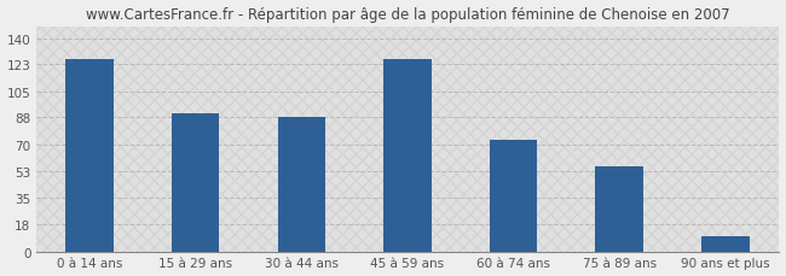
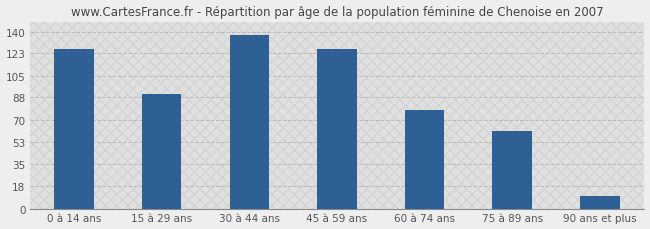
30 à 44 ans: 88 -> 137
60 à 74 ans: 73 -> 78
75 à 89 ans: 56 -> 61
